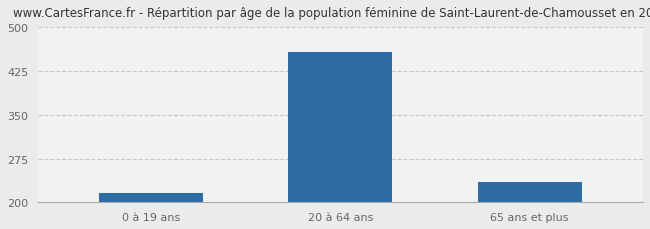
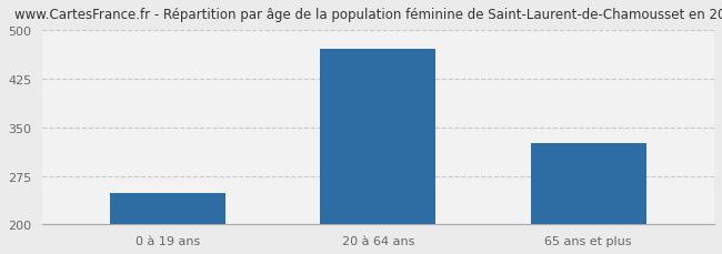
0 à 19 ans: 216 -> 248
20 à 64 ans: 458 -> 472
65 ans et plus: 235 -> 326
